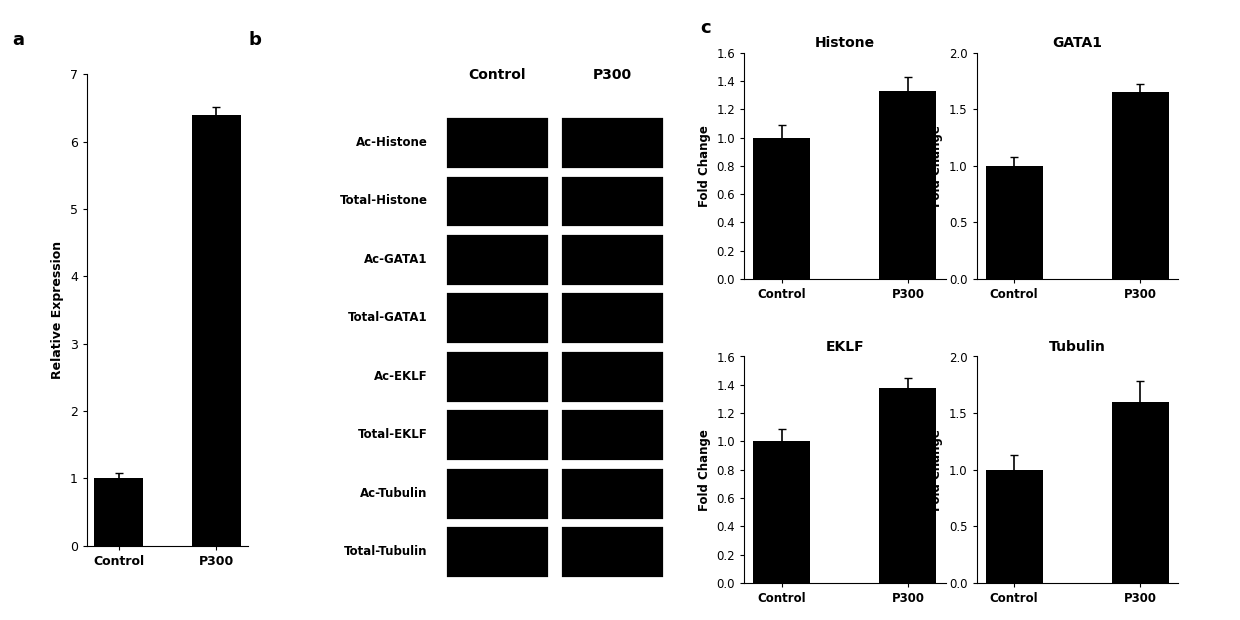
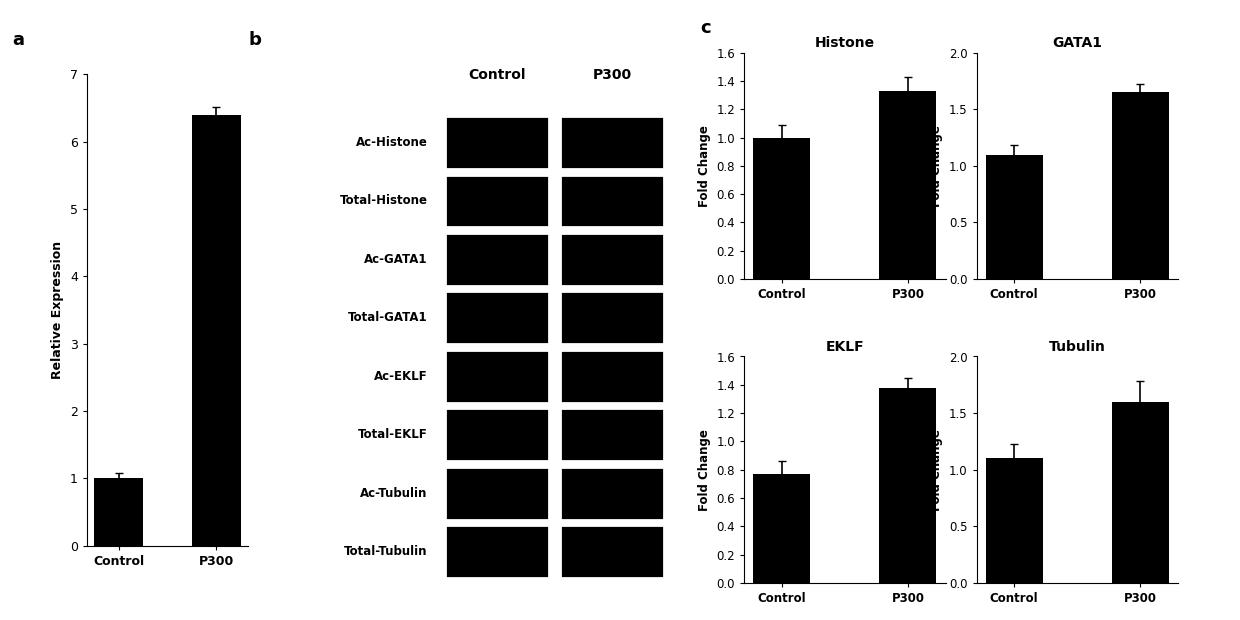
GATA1/Control: 1.00 -> 1.10
EKLF/Control: 1.00 -> 0.77
Tubulin/Control: 1.0 -> 1.1
